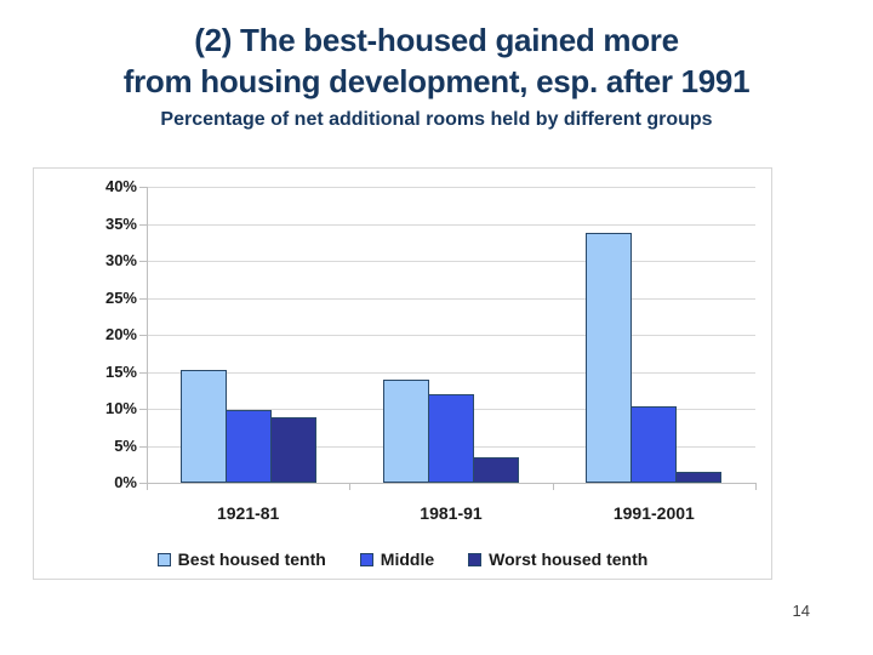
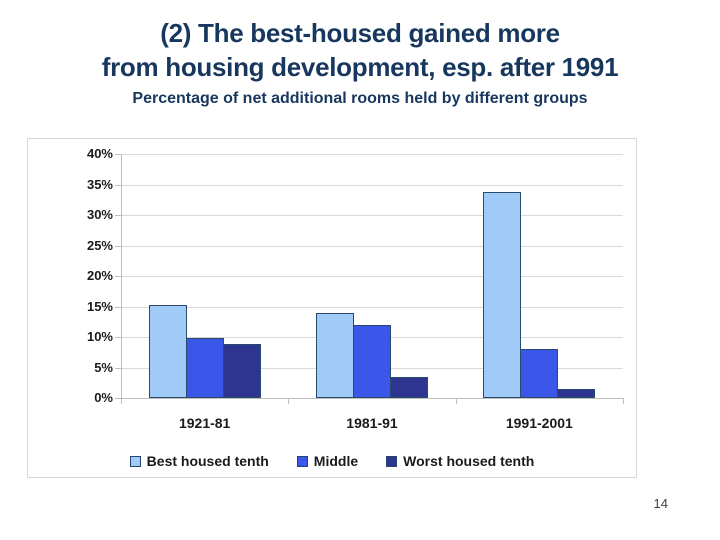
Middle/1991-2001: 10% -> 8%
